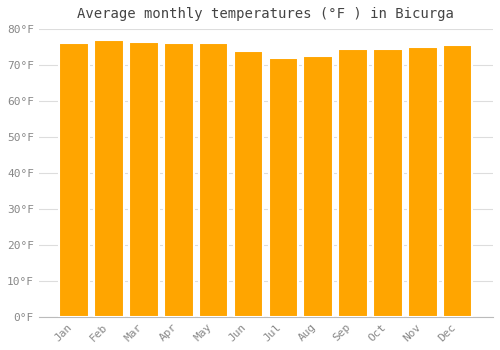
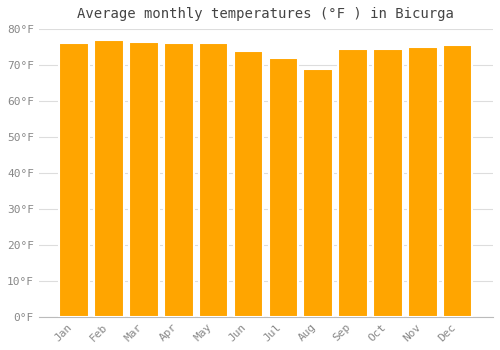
Aug: 72.5°F -> 69.0°F
